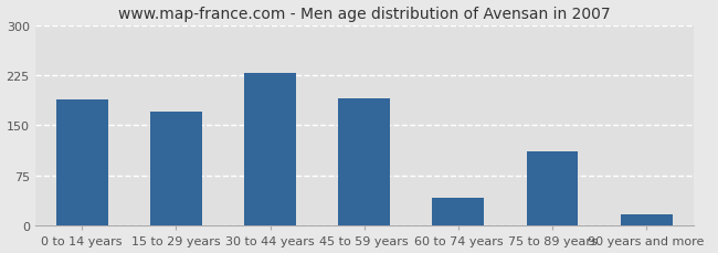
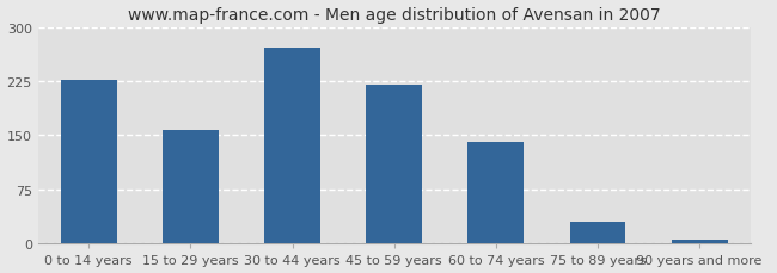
0 to 14 years: 188 -> 226
15 to 29 years: 170 -> 157
30 to 44 years: 228 -> 271
45 to 59 years: 190 -> 220
60 to 74 years: 42 -> 141
75 to 89 years: 112 -> 30
90 years and more: 18 -> 5
